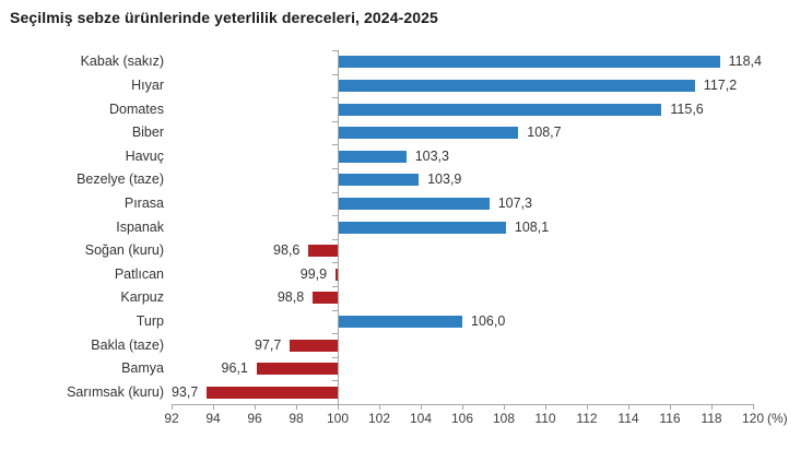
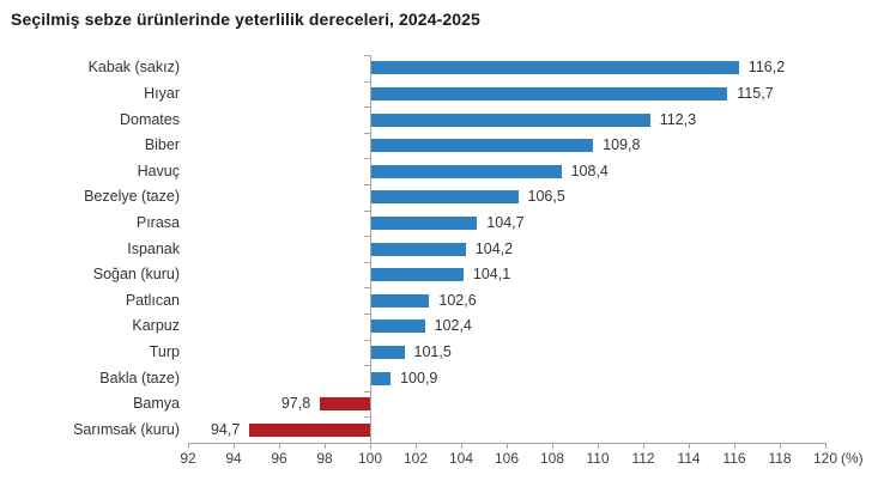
Kabak (sakız): 118,4 -> 116,2
Hıyar: 117,2 -> 115,7
Domates: 115,6 -> 112,3
Biber: 108,7 -> 109,8
Havuç: 103,3 -> 108,4
Bezelye (taze): 103,9 -> 106,5
Pırasa: 107,3 -> 104,7
Ispanak: 108,1 -> 104,2
Soğan (kuru): 98,6 -> 104,1
Patlıcan: 99,9 -> 102,6
Karpuz: 98,8 -> 102,4
Turp: 106,0 -> 101,5
Bakla (taze): 97,7 -> 100,9
Bamya: 96,1 -> 97,8
Sarımsak (kuru): 93,7 -> 94,7
